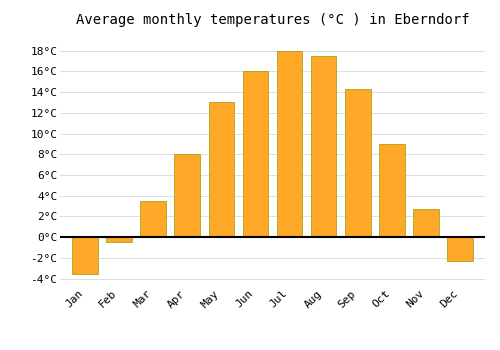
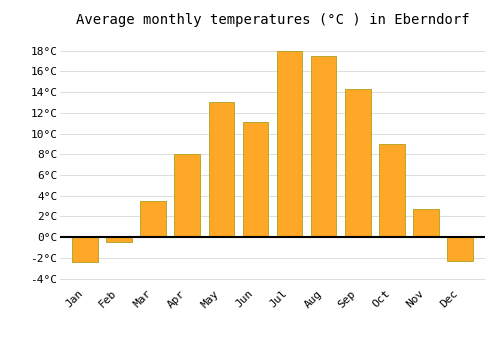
Jan: -3.5°C -> -2.4°C
Jun: 16.0°C -> 11.1°C
